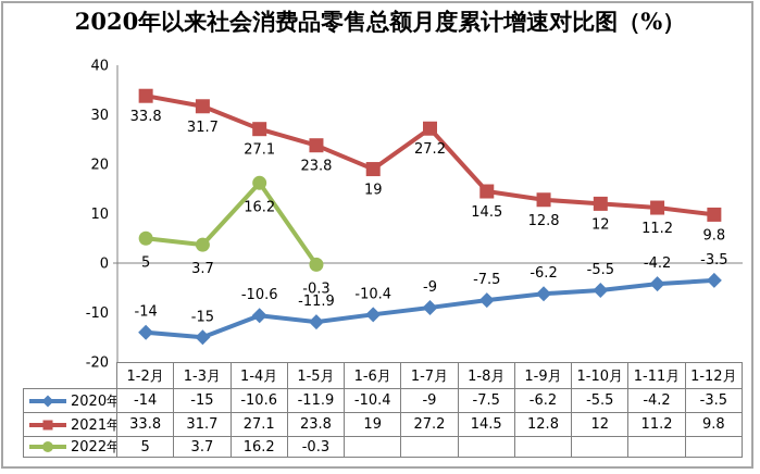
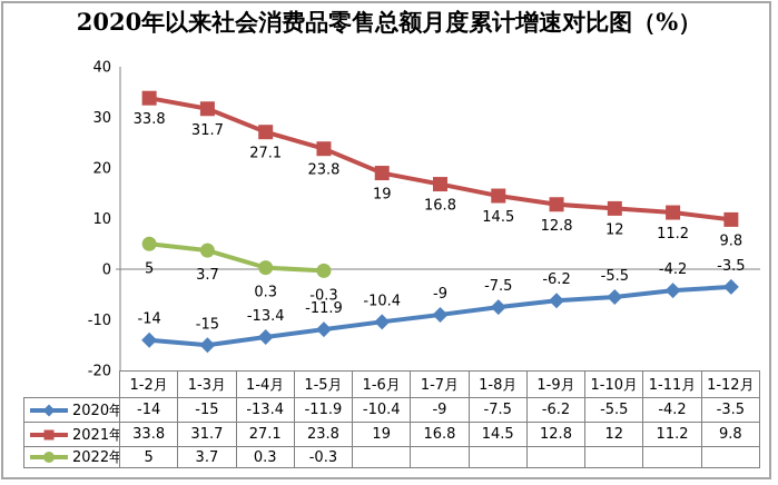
2020年/1-4月: -10.6 -> -13.4
2022年/1-4月: 16.2 -> 0.3
2021年/1-7月: 27.2 -> 16.8
